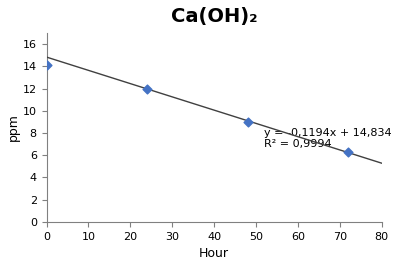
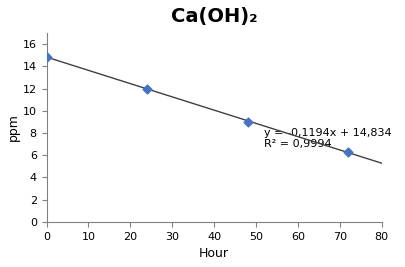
0: 14.1 -> 14.8
